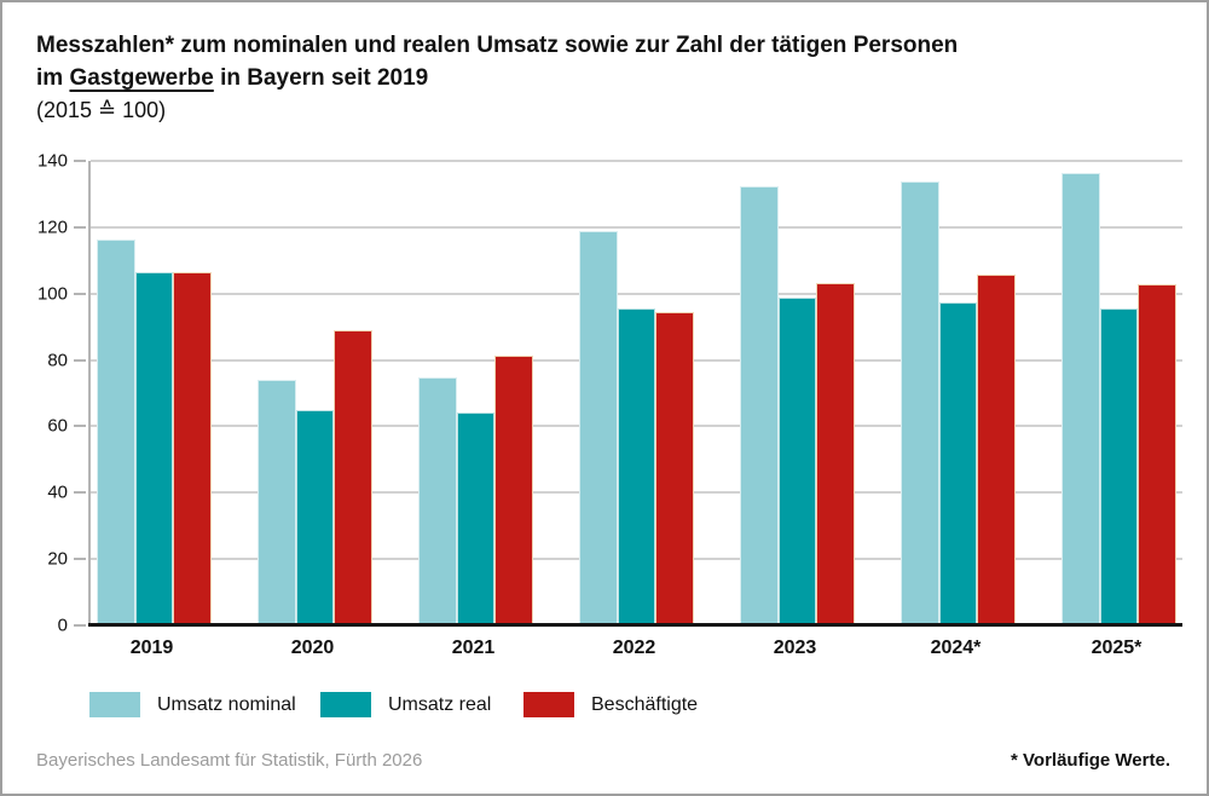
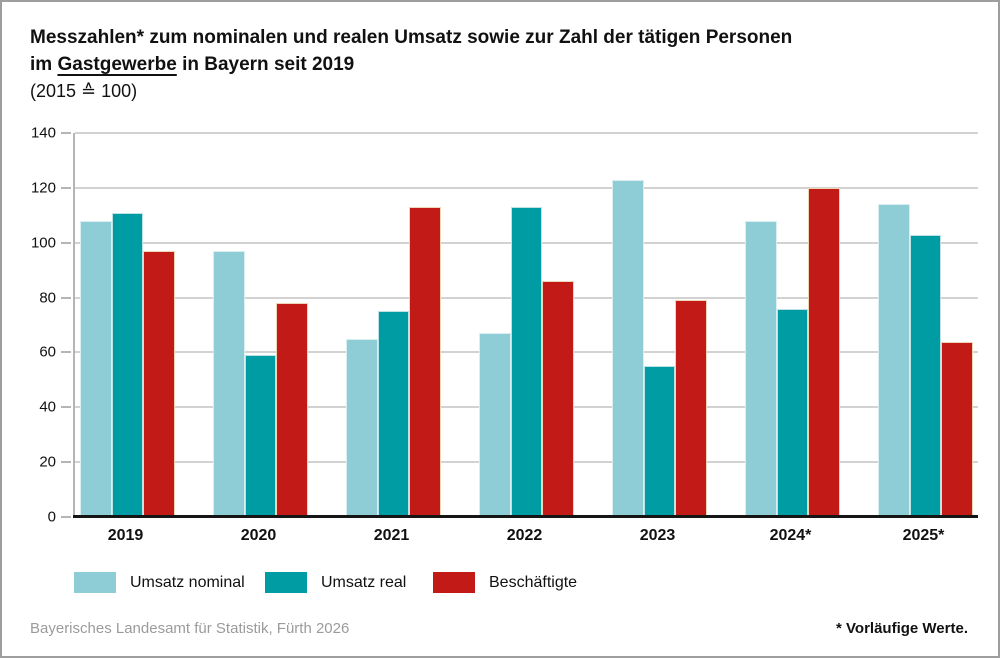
Umsatz nominal/2019: 116 -> 108
Umsatz real/2019: 106 -> 111
Beschäftigte/2019: 106 -> 97
Umsatz nominal/2020: 74 -> 97
Umsatz real/2020: 65 -> 59
Beschäftigte/2020: 89 -> 78
Umsatz nominal/2021: 75 -> 65
Umsatz real/2021: 64 -> 75
Beschäftigte/2021: 81 -> 113
Umsatz nominal/2022: 119 -> 67
Umsatz real/2022: 95 -> 113
Beschäftigte/2022: 95 -> 86
Umsatz nominal/2023: 132 -> 123
Umsatz real/2023: 99 -> 55
Beschäftigte/2023: 103 -> 79
Umsatz nominal/2024*: 134 -> 108
Umsatz real/2024*: 97 -> 76
Beschäftigte/2024*: 106 -> 120
Umsatz nominal/2025*: 136 -> 114
Umsatz real/2025*: 96 -> 103
Beschäftigte/2025*: 103 -> 64
